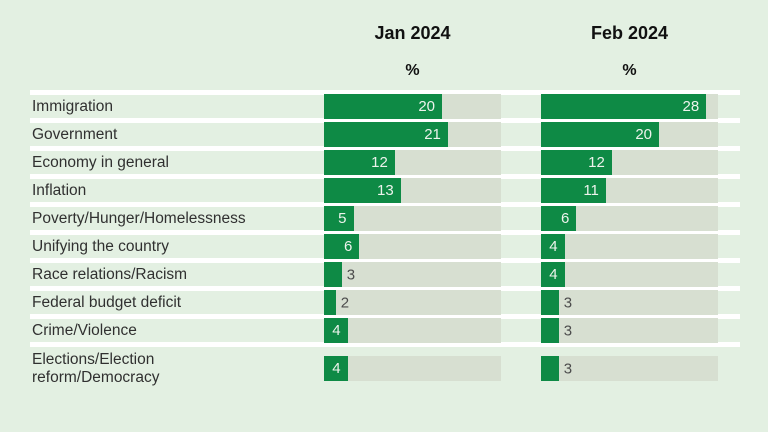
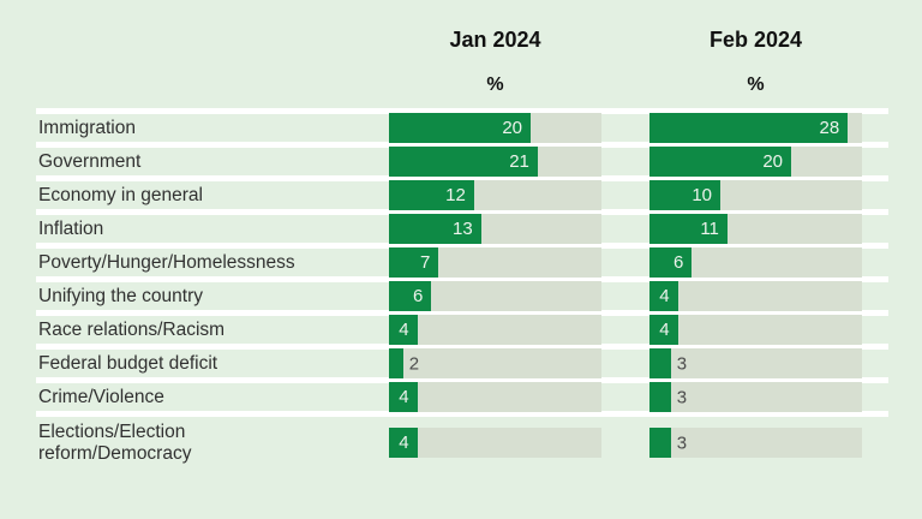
Feb 2024/Economy in general: 12 -> 10
Jan 2024/Poverty/Hunger/Homelessness: 5 -> 7
Jan 2024/Race relations/Racism: 3 -> 4
